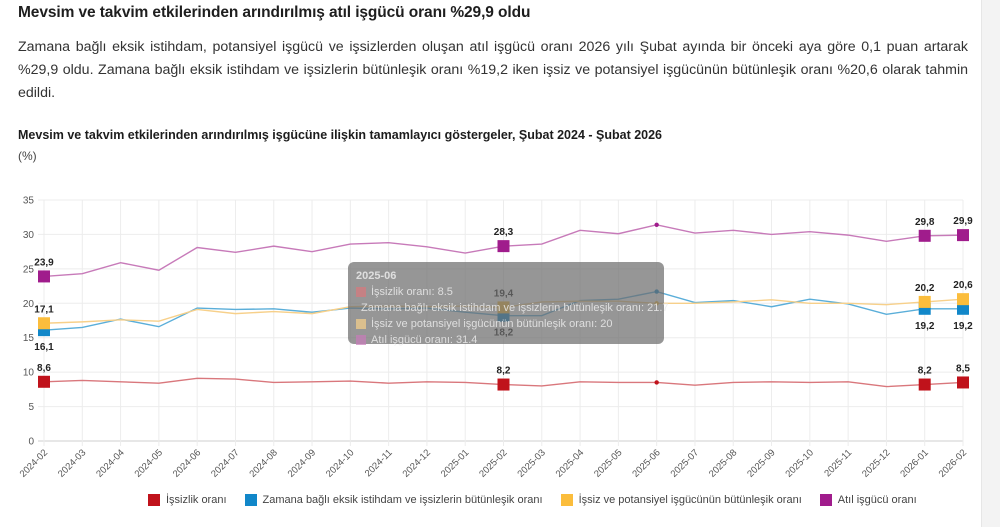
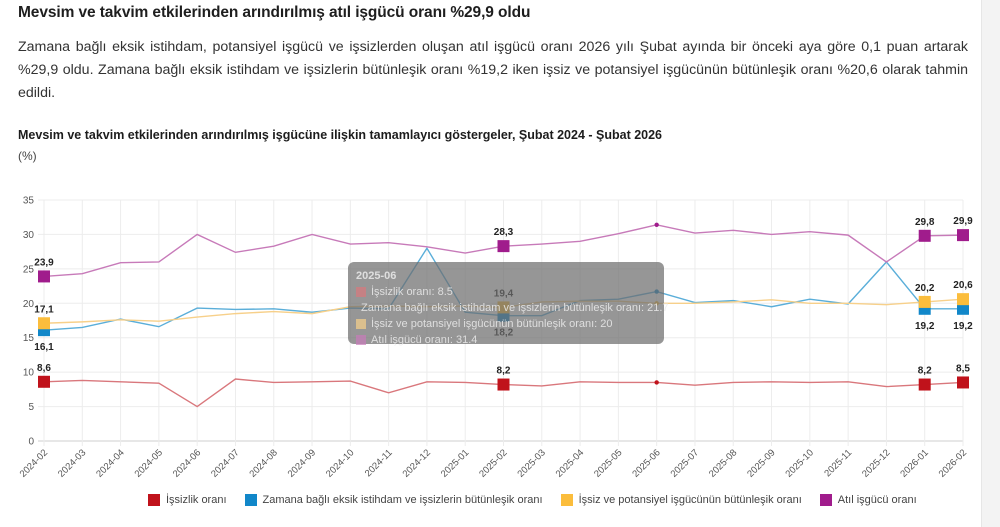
Atıl işgücü oranı/2024-05: 25 -> 26
İşsizlik oranı/2024-06: 9 -> 5
İşsiz ve potansiyel işgücünün bütünleşik oranı/2024-06: 19 -> 18
Atıl işgücü oranı/2024-06: 28 -> 30
Atıl işgücü oranı/2024-09: 28 -> 30
İşsizlik oranı/2024-11: 8 -> 7
Zamana bağlı eksik istihdam ve işsizlerin bütünleşik oranı/2024-12: 19 -> 28
Atıl işgücü oranı/2025-04: 31 -> 29
Zamana bağlı eksik istihdam ve işsizlerin bütünleşik oranı/2025-12: 18 -> 26
Atıl işgücü oranı/2025-12: 29 -> 26
